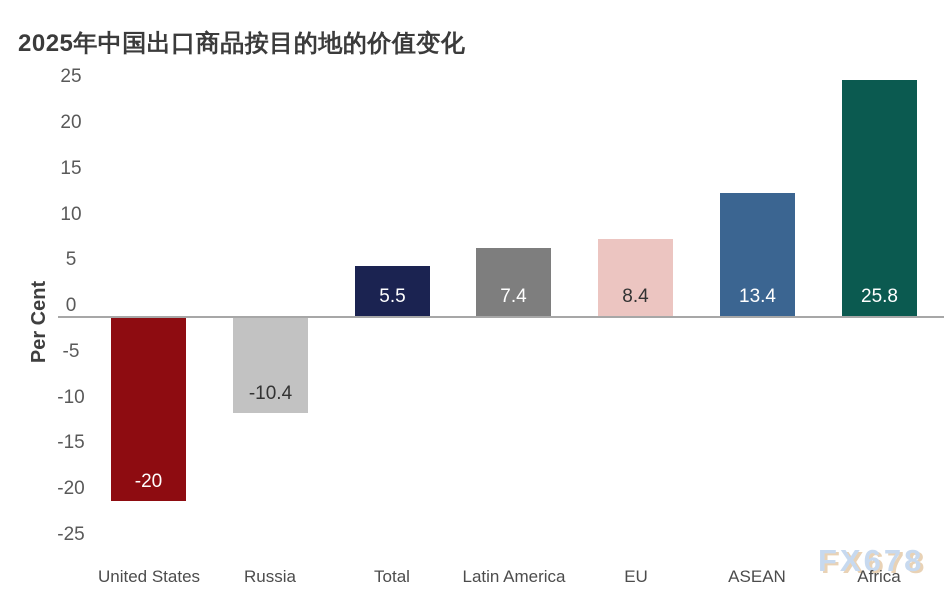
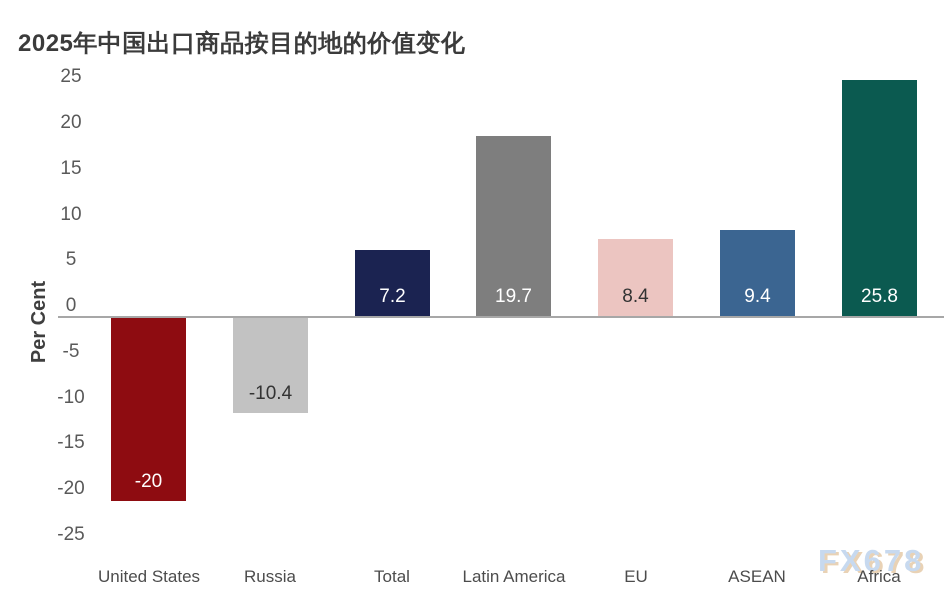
Total: 5.5 -> 7.2
Latin America: 7.4 -> 19.7
ASEAN: 13.4 -> 9.4
